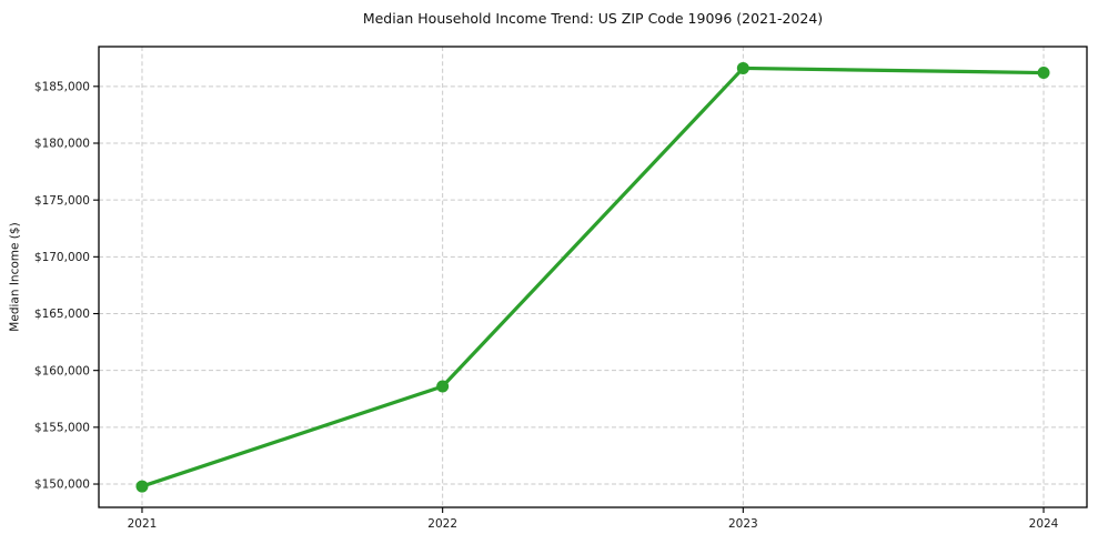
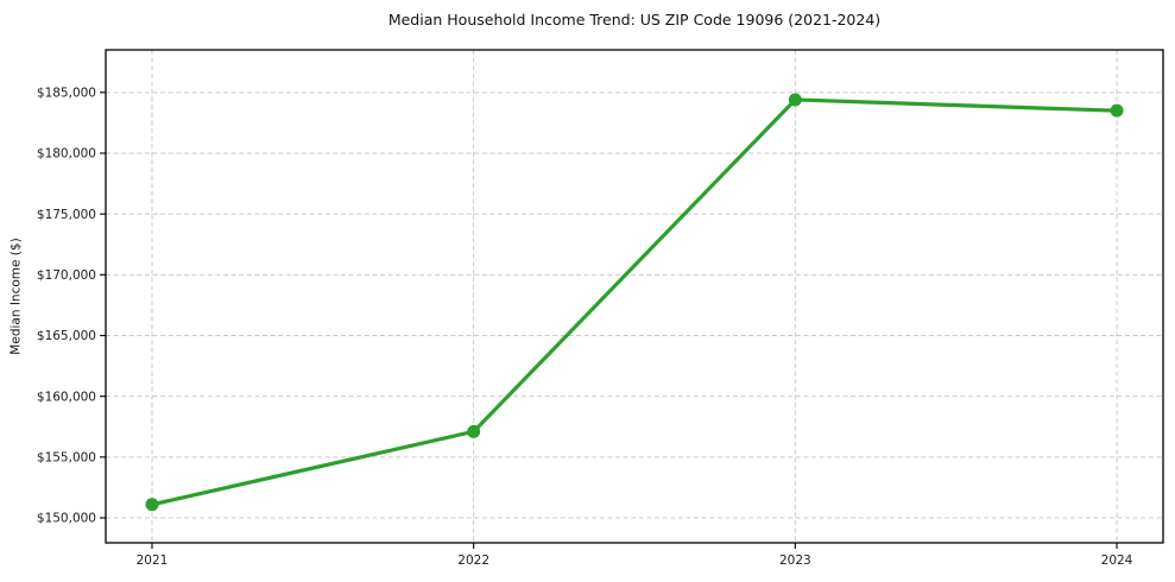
2021: $149800 -> $151100
2022: $158600 -> $157100
2023: $186600 -> $184400
2024: $186200 -> $183500
